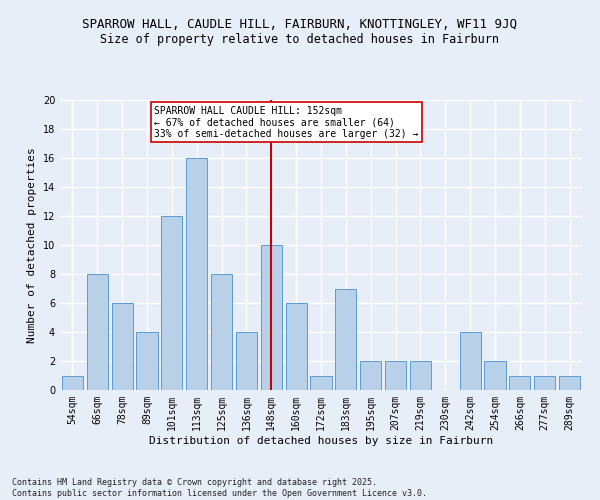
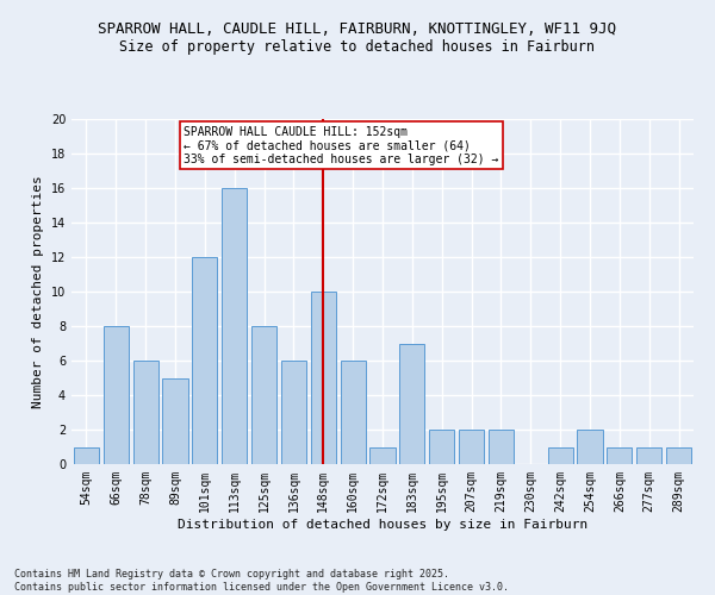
89sqm: 4 -> 5
136sqm: 4 -> 6
242sqm: 4 -> 1
